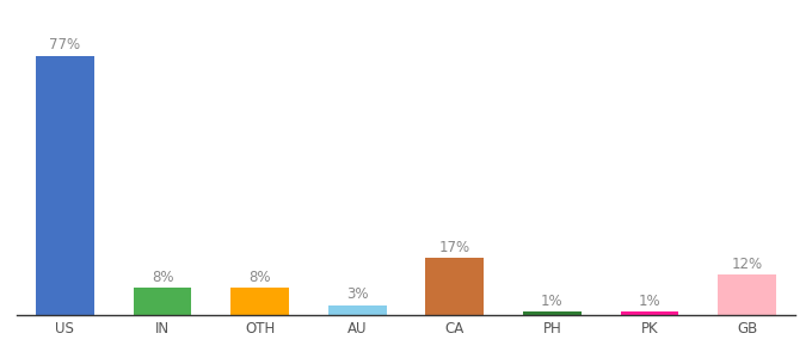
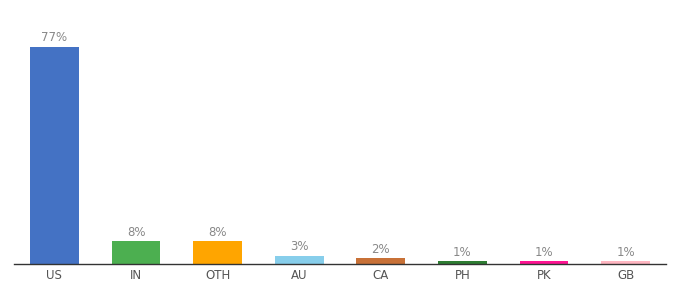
CA: 17% -> 2%
GB: 12% -> 1%
